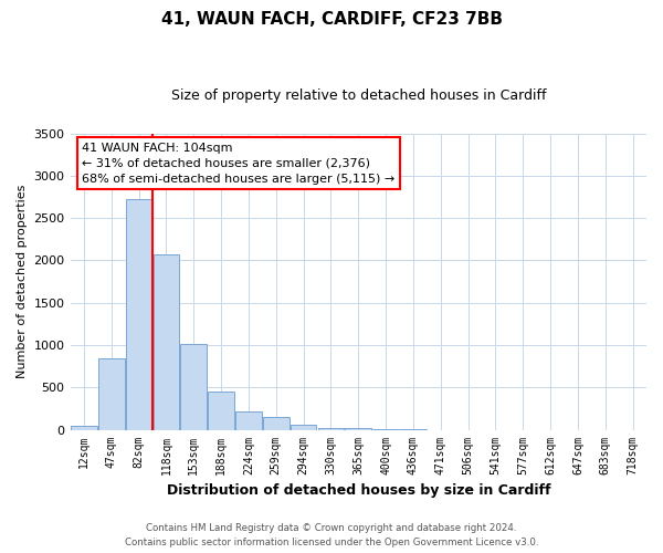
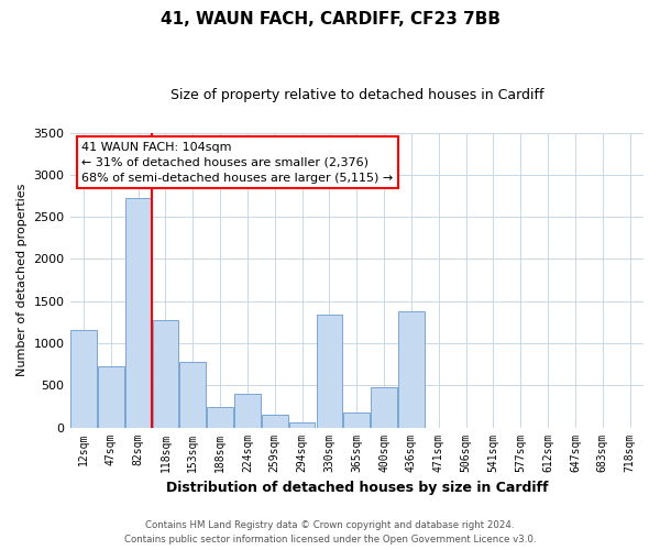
12sqm: 50 -> 1160
47sqm: 840 -> 720
118sqm: 2070 -> 1280
153sqm: 1010 -> 780
188sqm: 460 -> 240
224sqm: 210 -> 400
330sqm: 20 -> 1340
365sqm: 20 -> 180
400sqm: 0 -> 480
436sqm: 0 -> 1380
